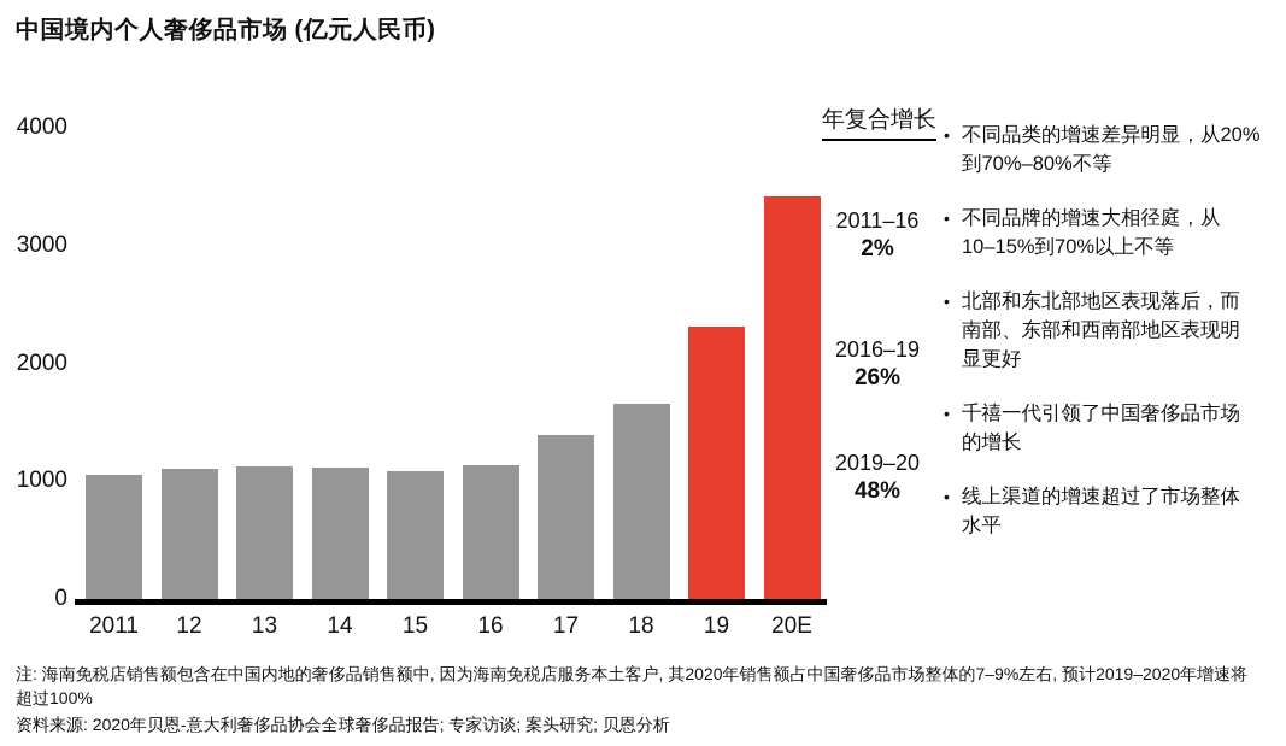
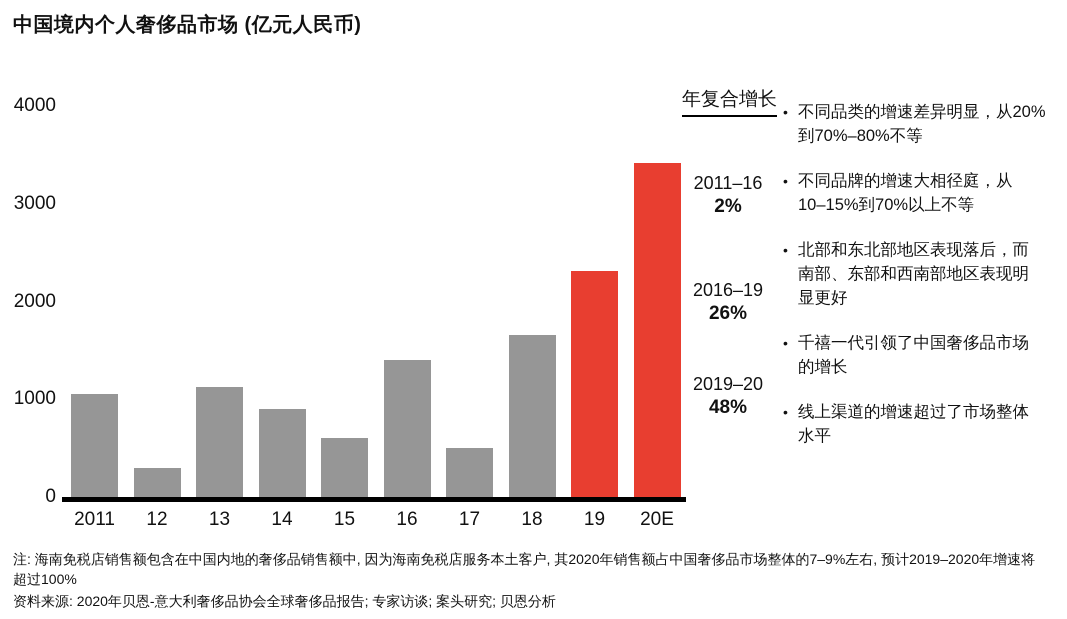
12: 1100 -> 300
14: 1100 -> 900
15: 1100 -> 600
16: 1100 -> 1400
17: 1400 -> 500
